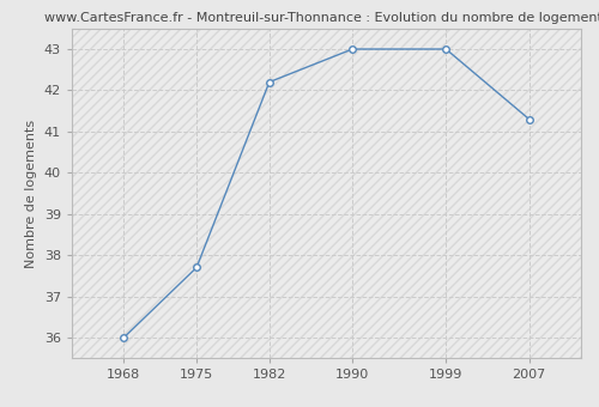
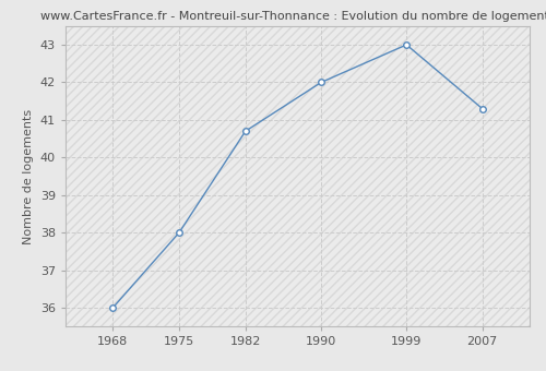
1975: 37.7 -> 38.0
1982: 42.2 -> 40.7
1990: 43.0 -> 42.0
